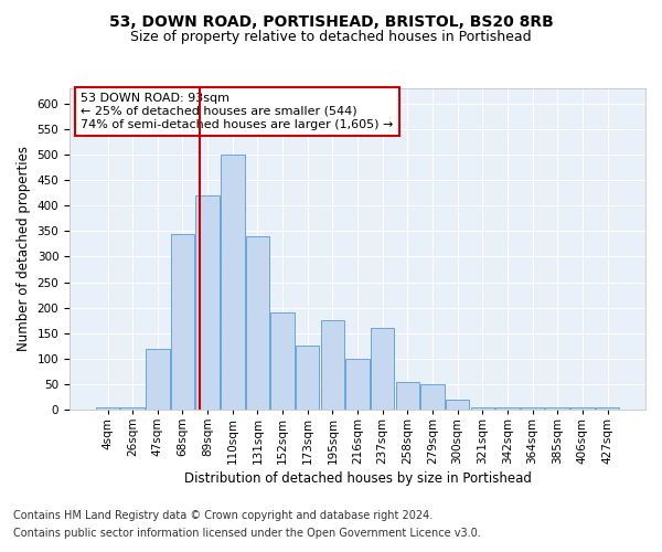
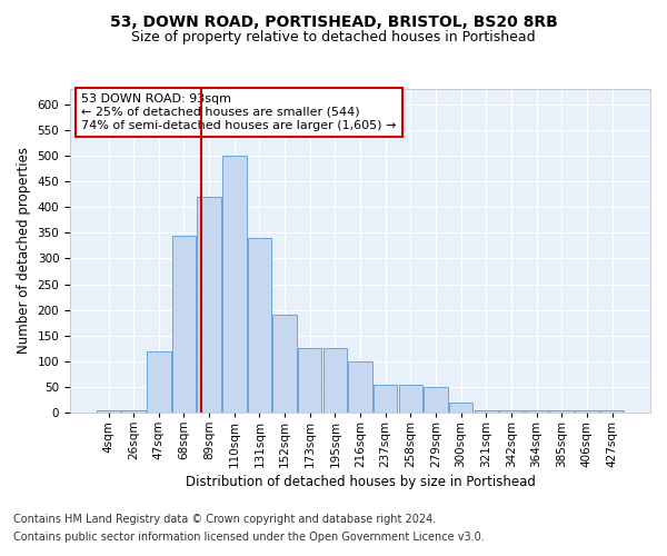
195sqm: 175 -> 125
237sqm: 160 -> 55
